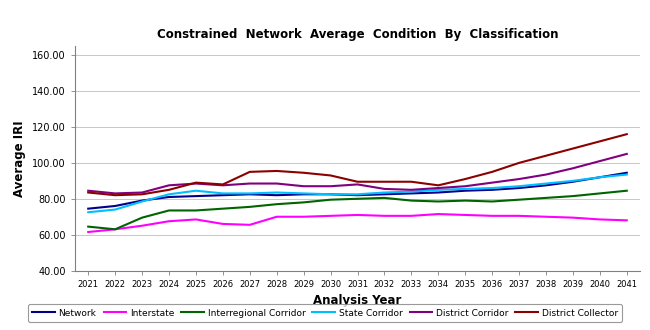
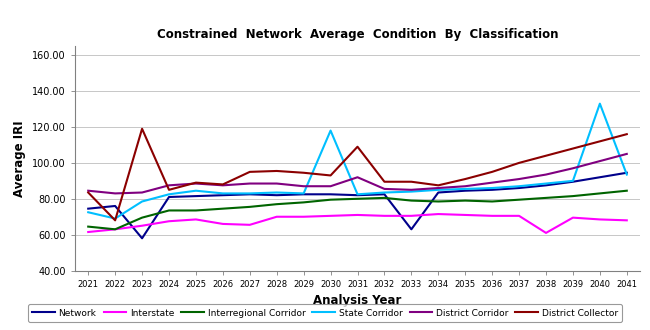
State Corridor/2022: 74 -> 69
District Collector/2022: 82 -> 68
Network/2023: 79 -> 58
District Collector/2023: 82 -> 119
State Corridor/2030: 82 -> 118
District Corridor/2031: 88 -> 92
District Collector/2031: 90 -> 109
Network/2033: 83 -> 63
Interstate/2038: 70 -> 61
State Corridor/2040: 92 -> 133
